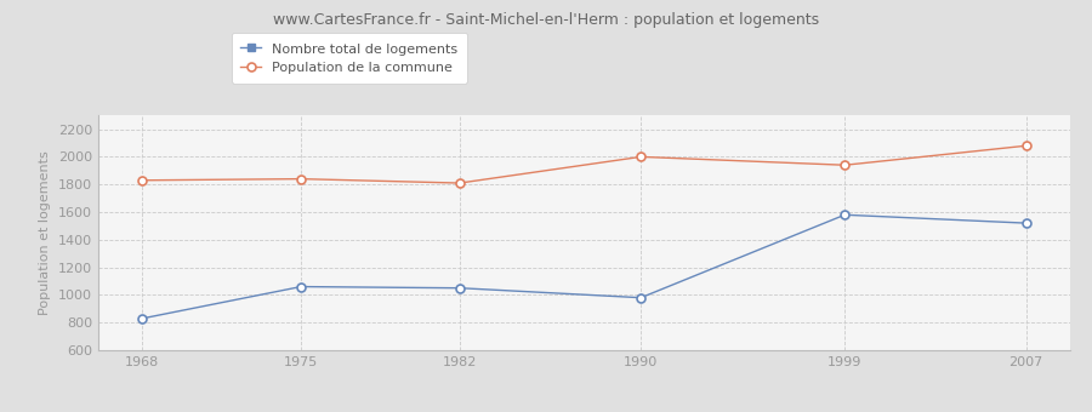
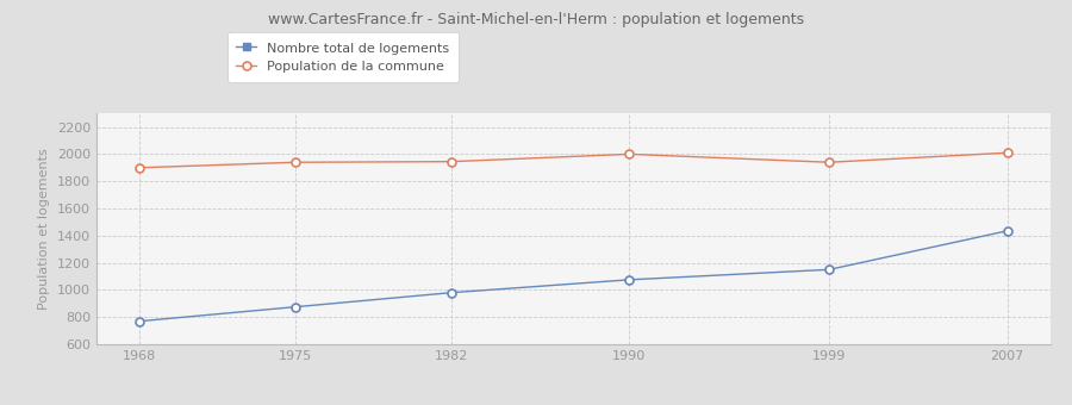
Nombre total de logements/1968: 830 -> 770
Population de la commune/1968: 1830 -> 1900
Nombre total de logements/1975: 1060 -> 880
Population de la commune/1975: 1840 -> 1940
Nombre total de logements/1982: 1050 -> 980
Population de la commune/1982: 1810 -> 1940
Nombre total de logements/1990: 980 -> 1080
Nombre total de logements/1999: 1580 -> 1150
Nombre total de logements/2007: 1520 -> 1440
Population de la commune/2007: 2080 -> 2010
